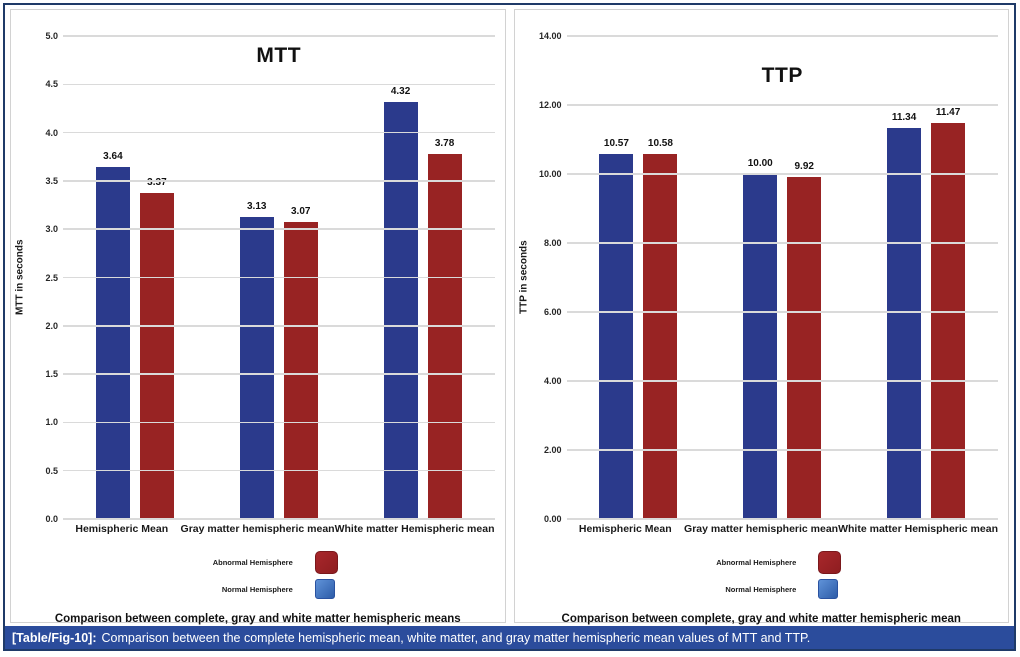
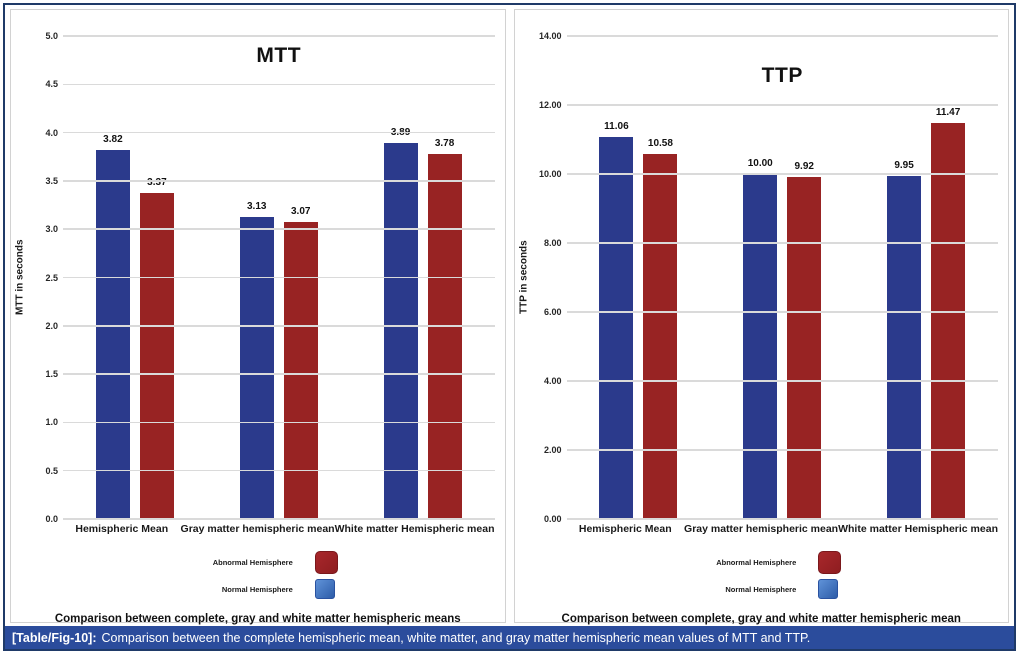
MTT/Normal Hemisphere/Hemispheric Mean: 3.64 -> 3.82
MTT/Normal Hemisphere/White matter Hemispheric mean: 4.32 -> 3.89
TTP/Normal Hemisphere/Hemispheric Mean: 10.57 -> 11.06
TTP/Normal Hemisphere/White matter Hemispheric mean: 11.34 -> 9.95
